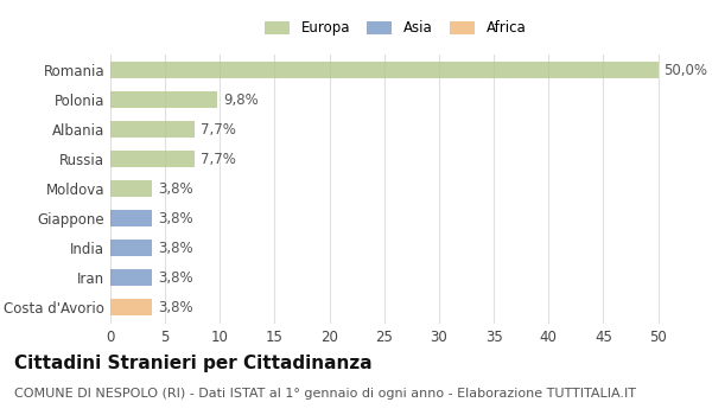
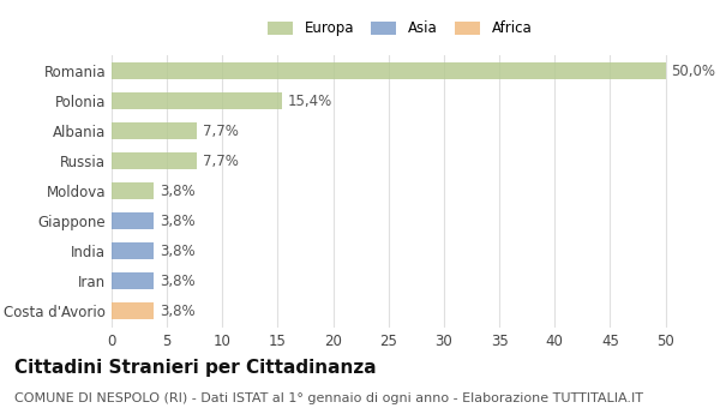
Polonia: 9,8% -> 15,4%
